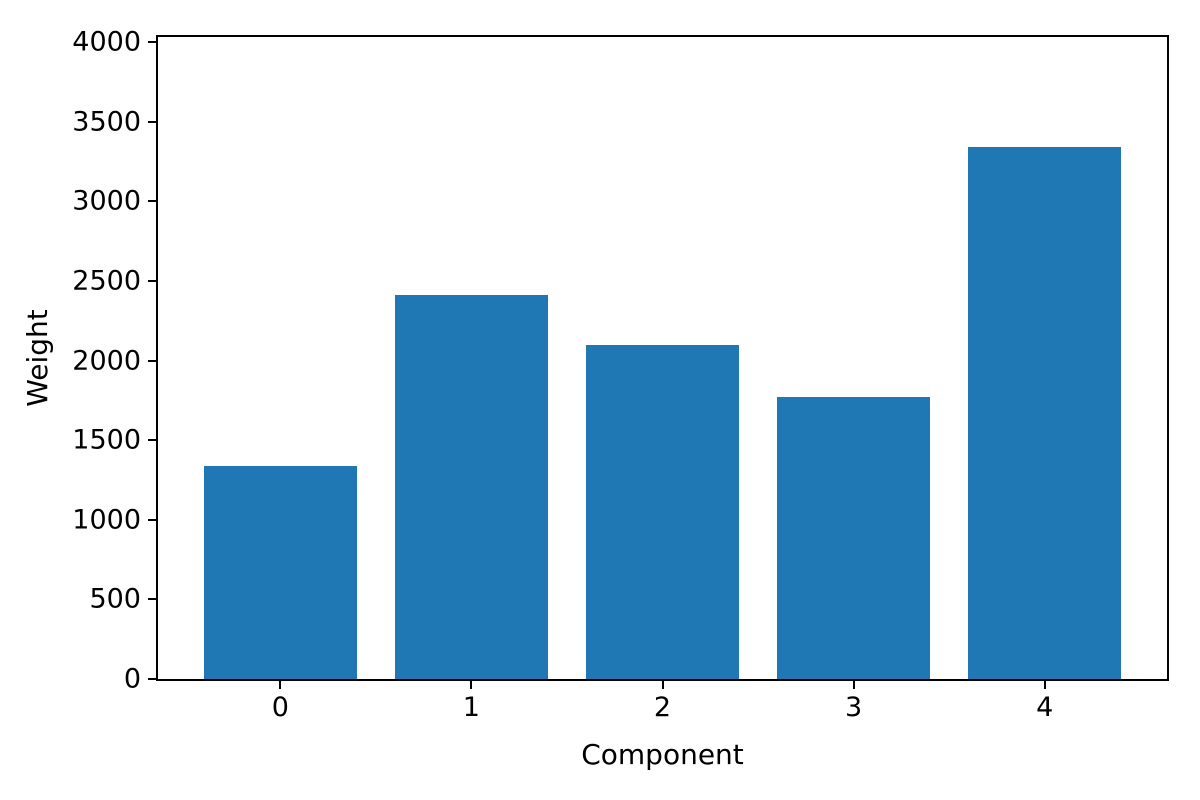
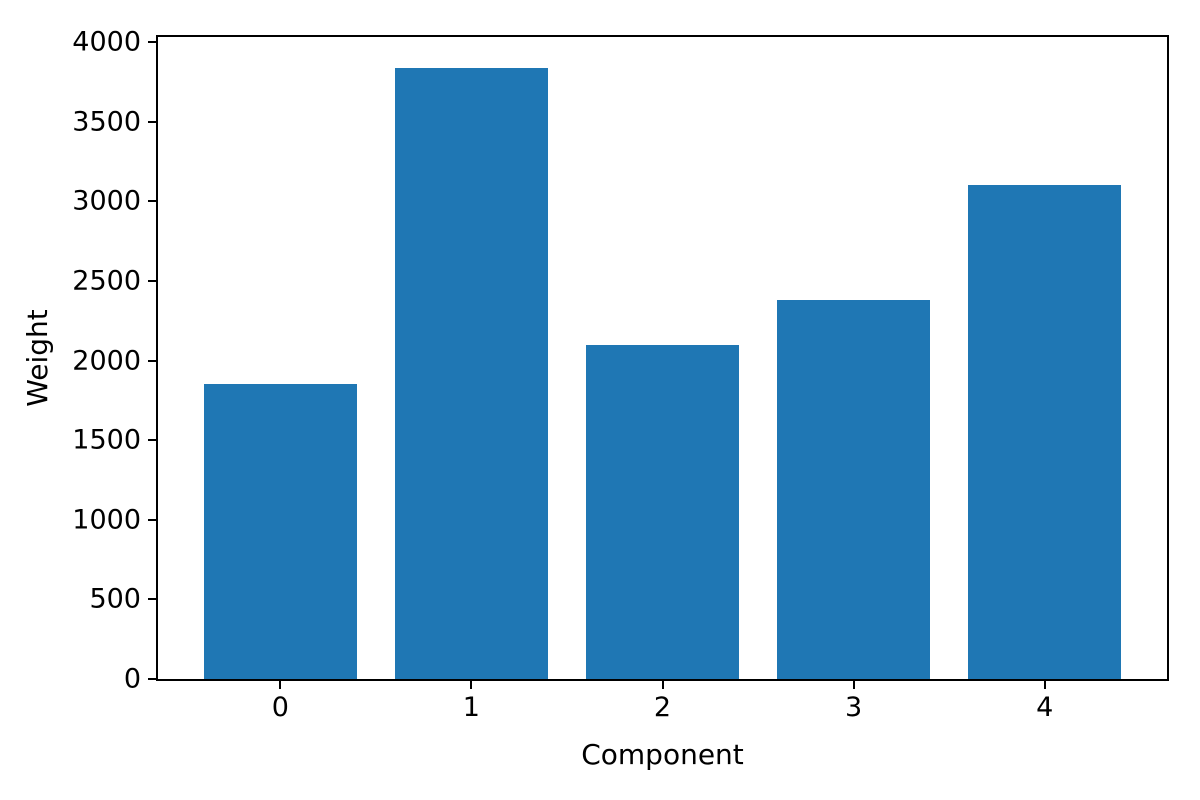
0: 1340 -> 1860
1: 2410 -> 3840
3: 1770 -> 2380
4: 3340 -> 3100
